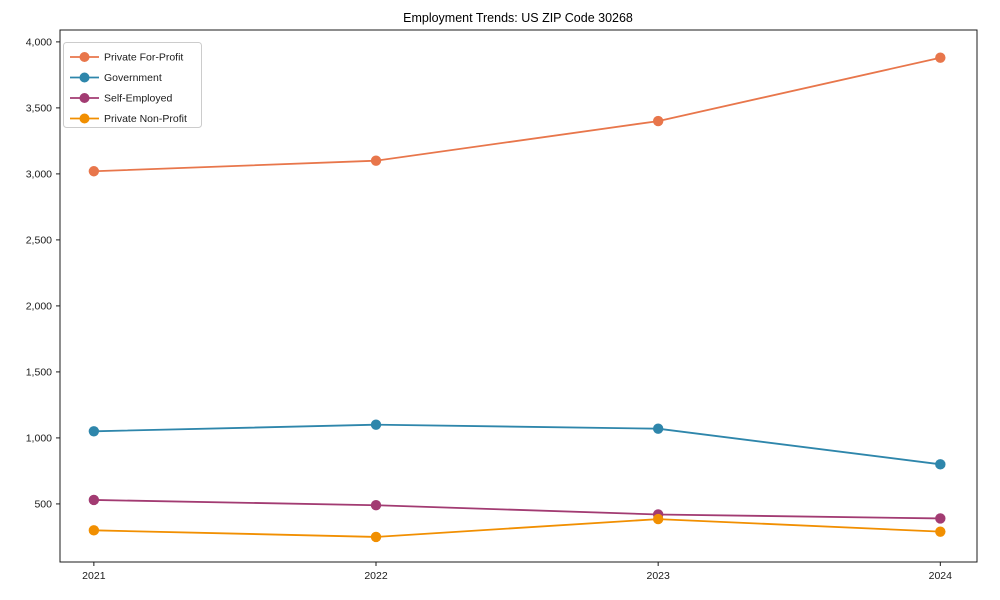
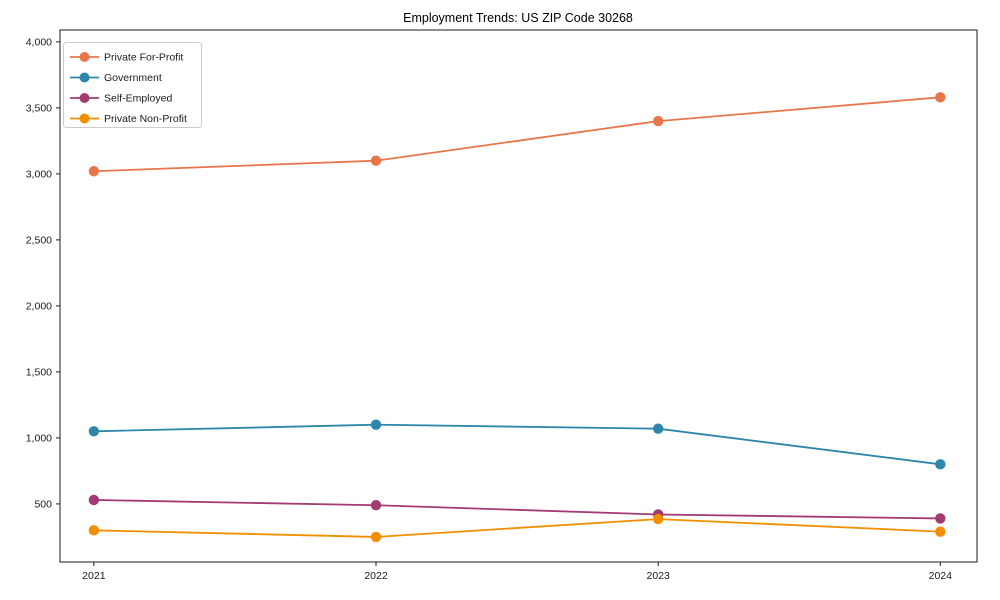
Private For-Profit/2024: 3880 -> 3580
